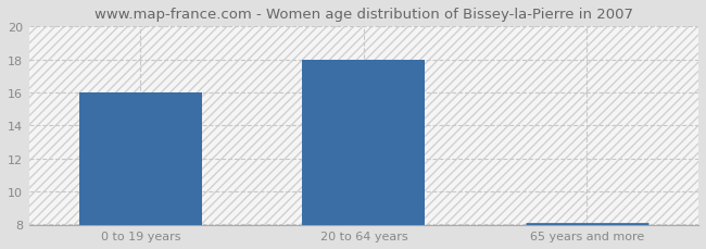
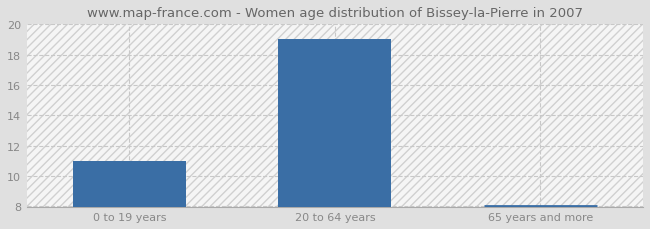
0 to 19 years: 16 -> 11
20 to 64 years: 18 -> 19
